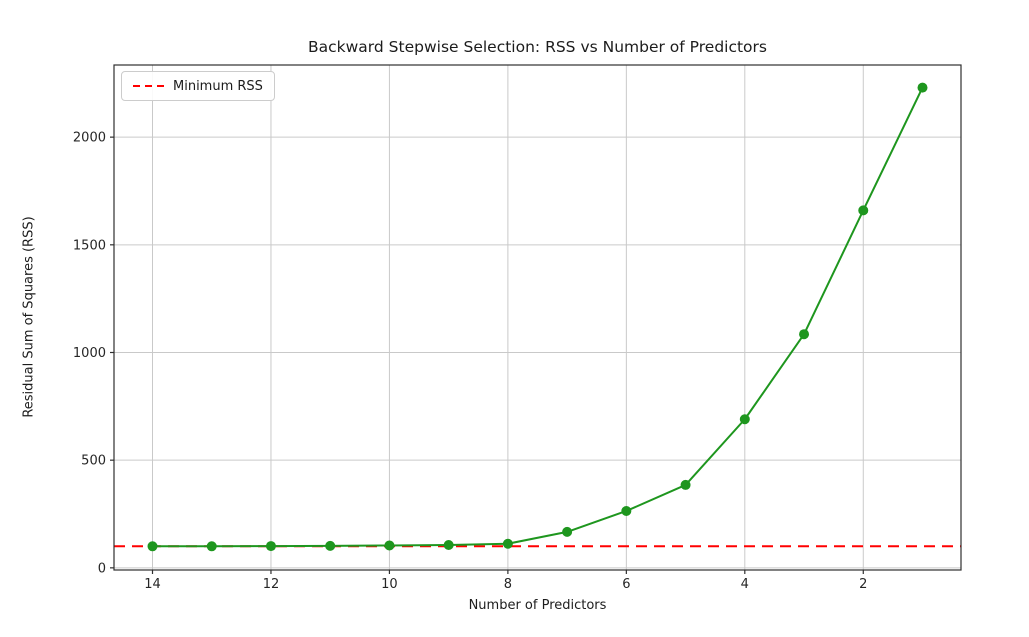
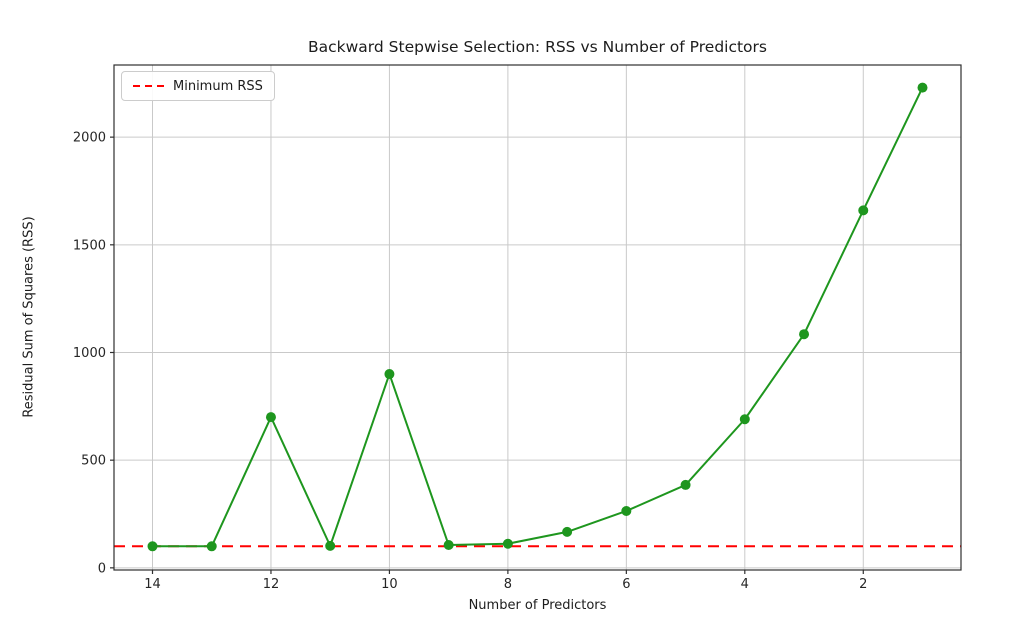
12: 100 -> 700
10: 100 -> 900
